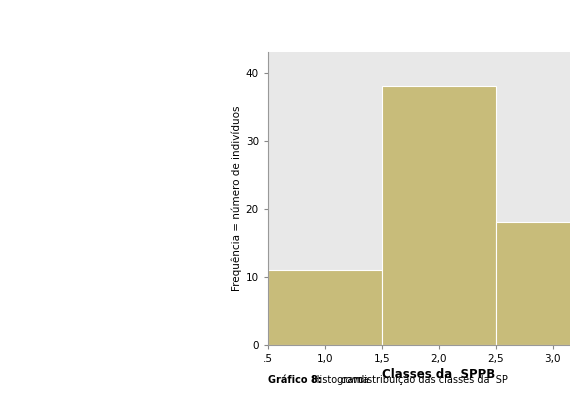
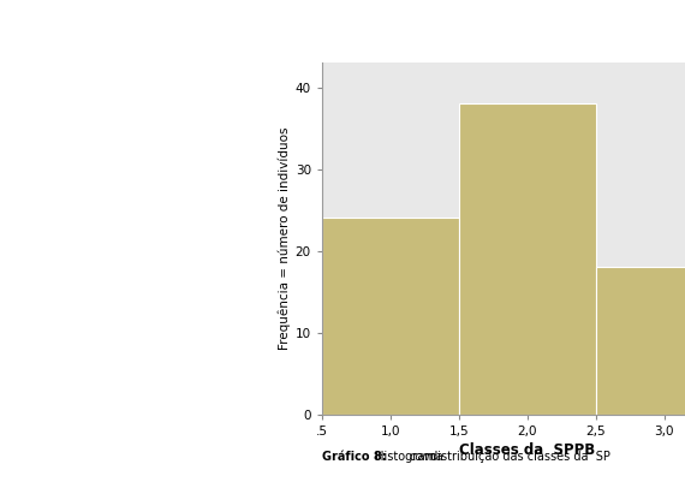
1,0: 11 -> 24
